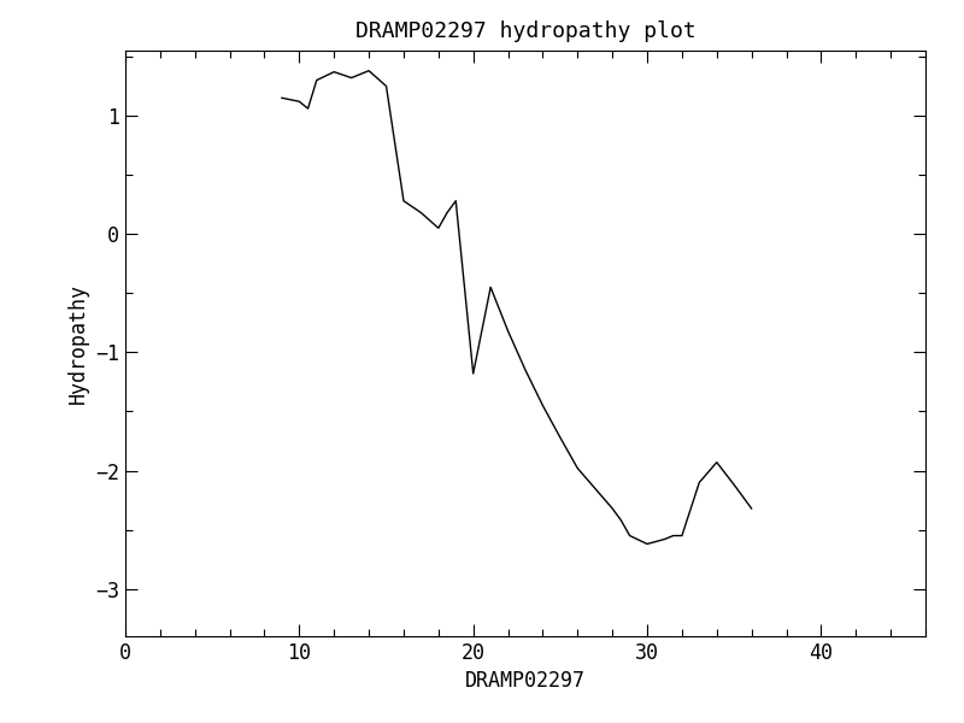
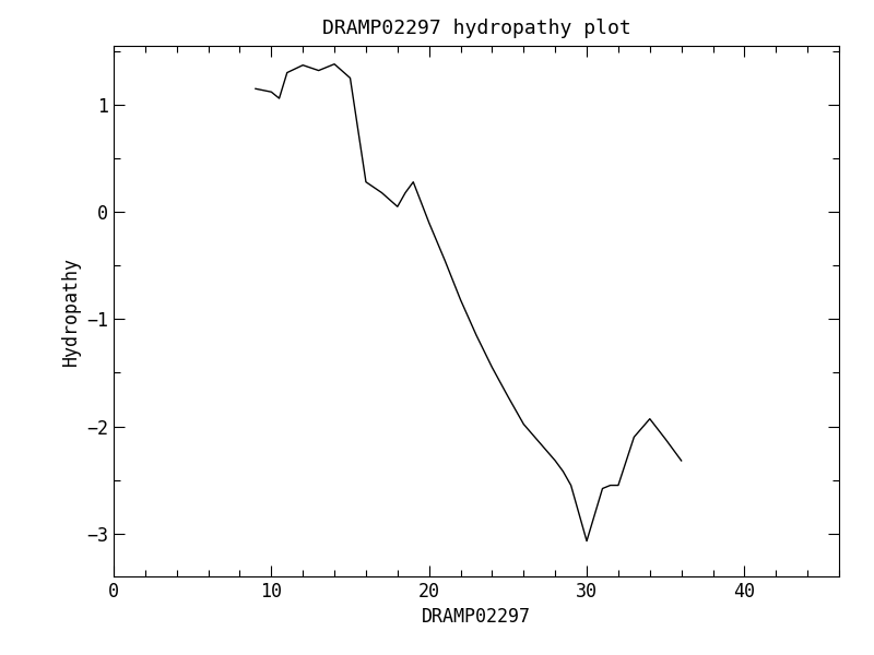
20: -1.18 -> -0.10
30: -2.62 -> -3.07
